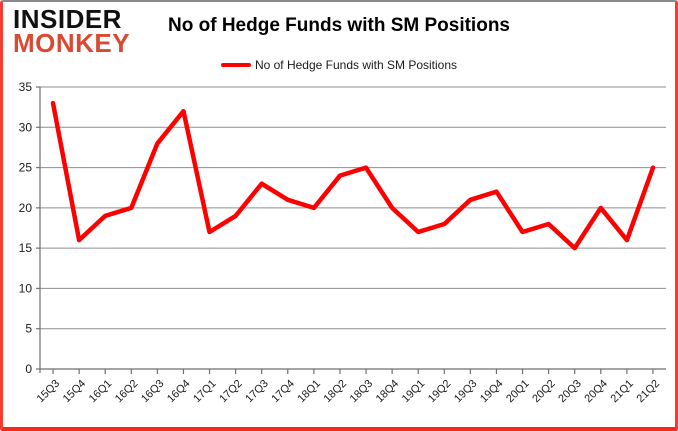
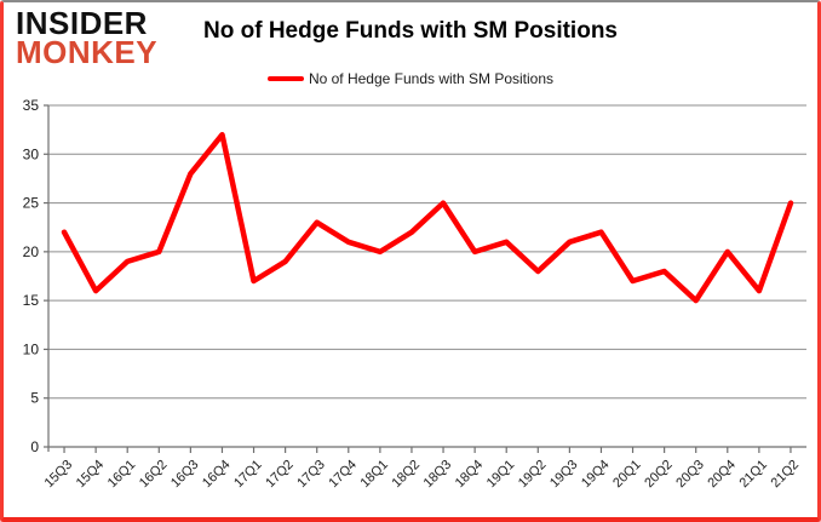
15Q3: 33 -> 22
18Q2: 24 -> 22
19Q1: 17 -> 21
